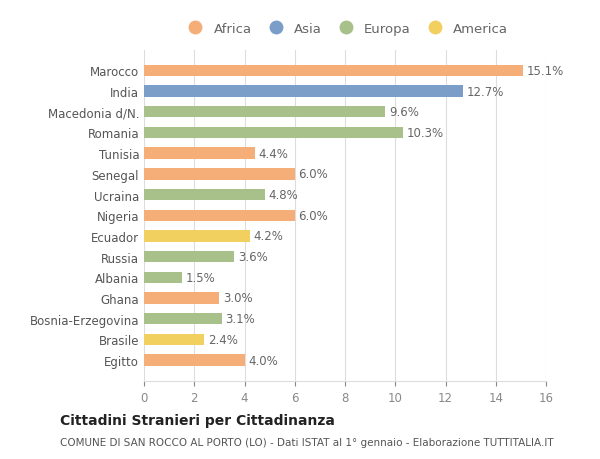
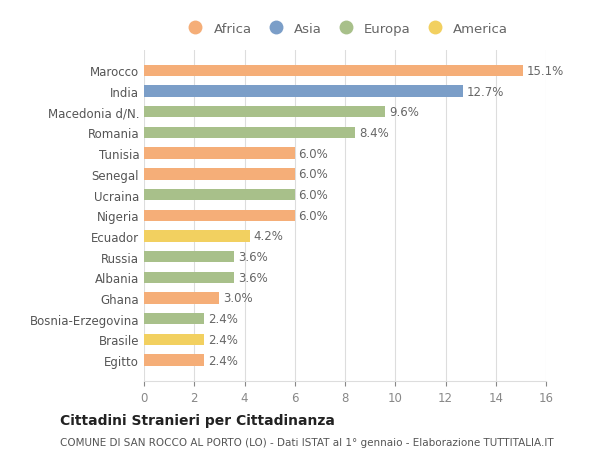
Romania: 10.3% -> 8.4%
Tunisia: 4.4% -> 6.0%
Ucraina: 4.8% -> 6.0%
Albania: 1.5% -> 3.6%
Bosnia-Erzegovina: 3.1% -> 2.4%
Egitto: 4.0% -> 2.4%
